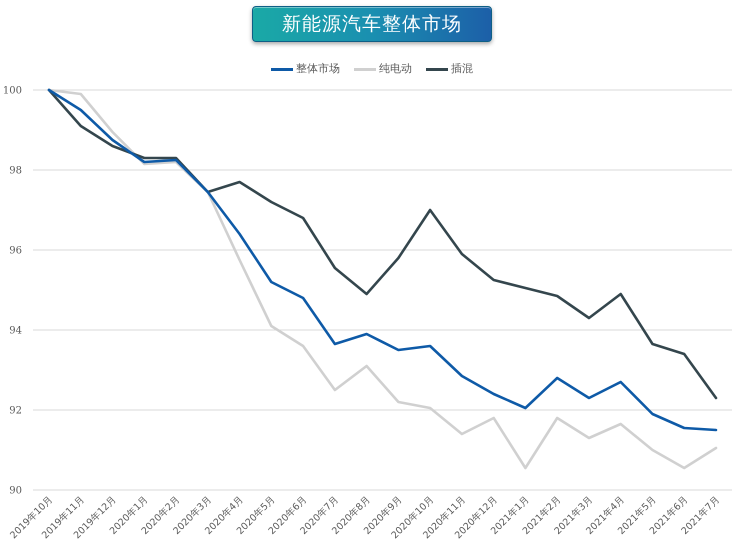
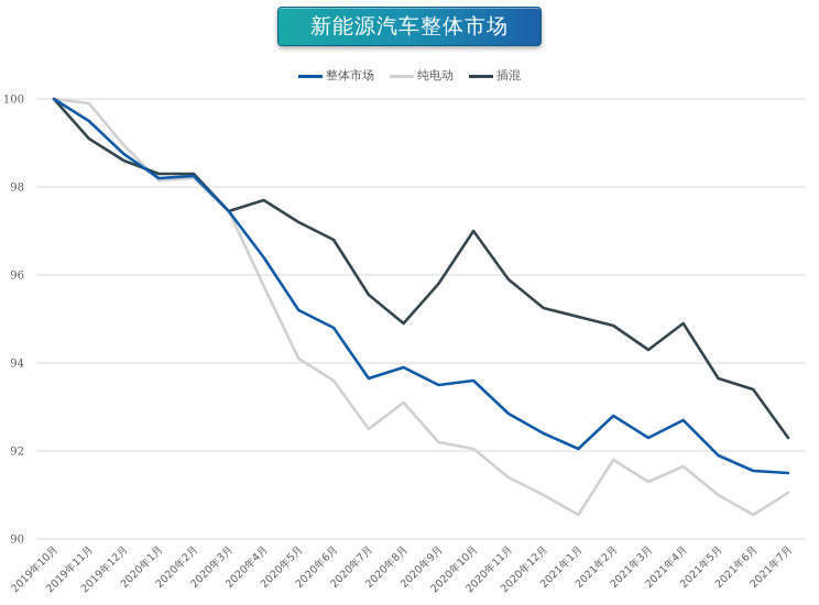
纯电动/2020年12月: 91.8 -> 91.0
